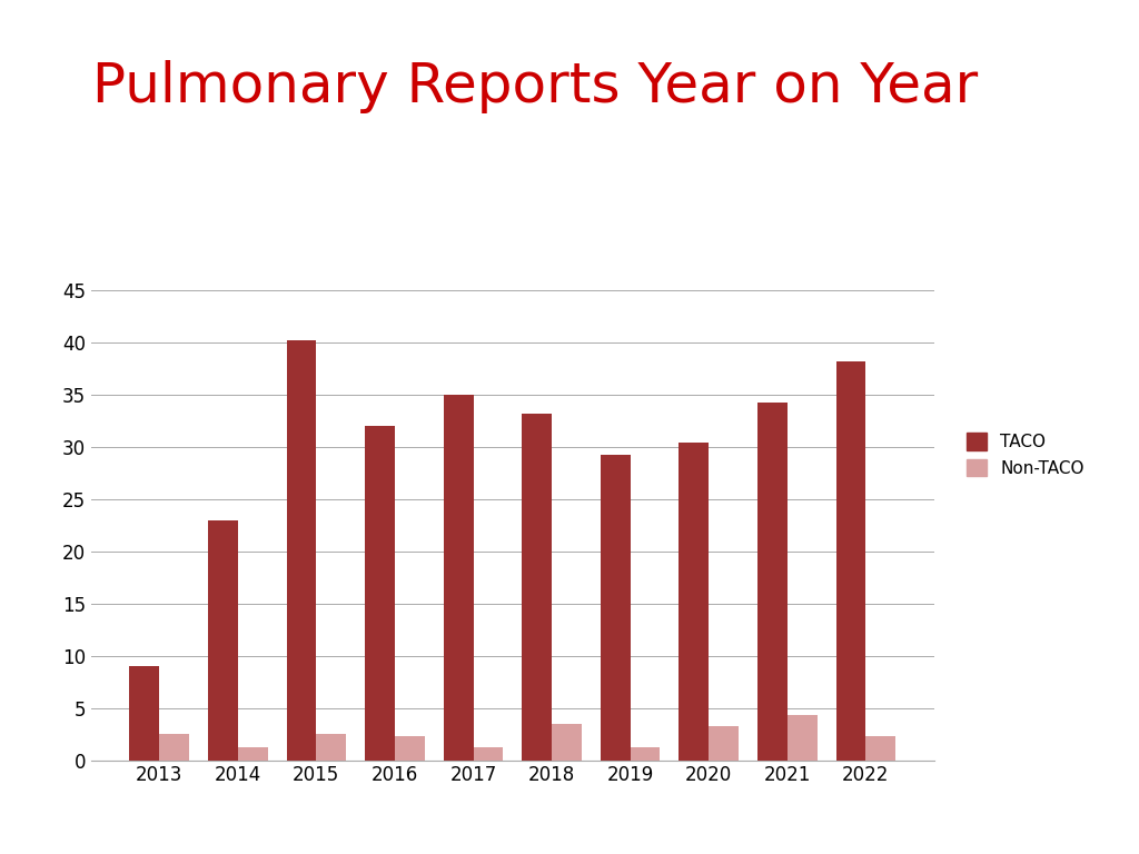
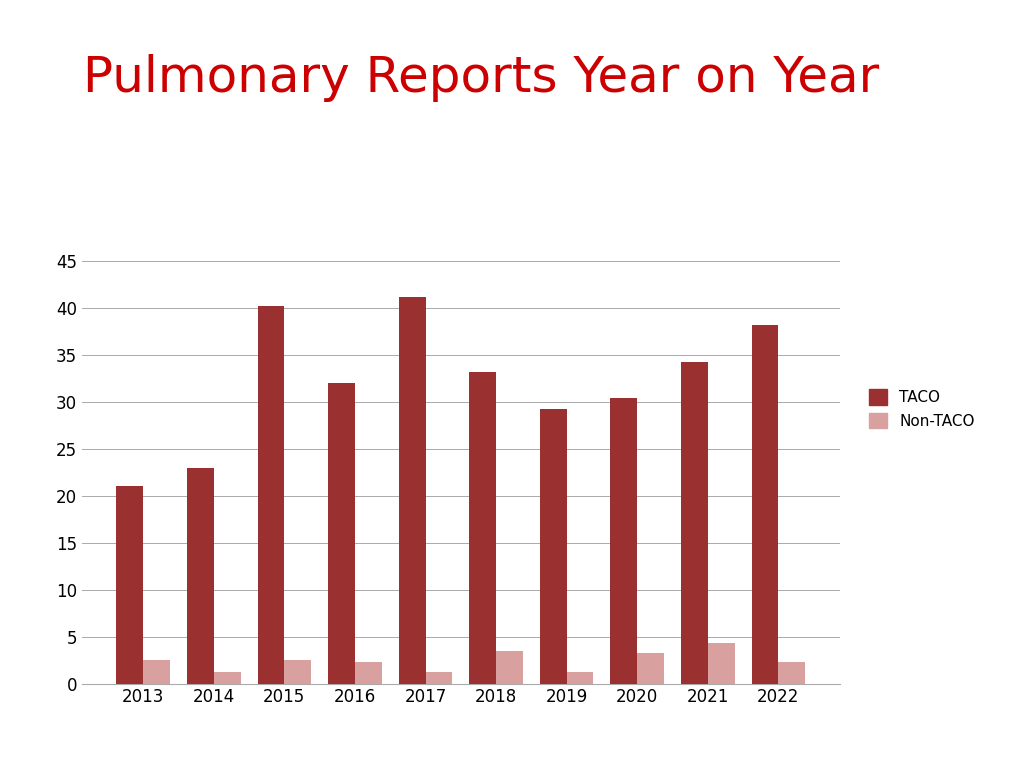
TACO/2013: 9.0 -> 21.0
TACO/2017: 35.0 -> 41.2
